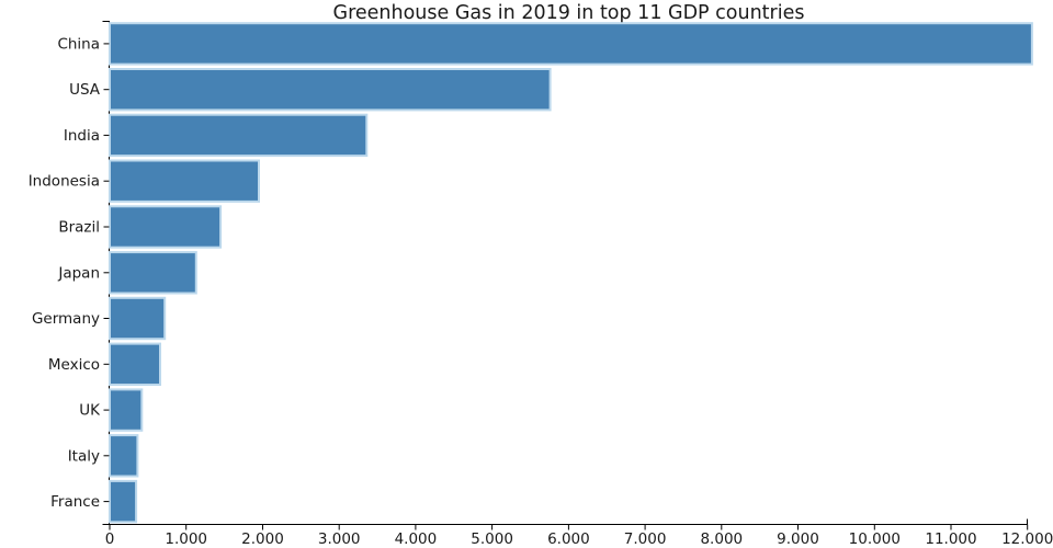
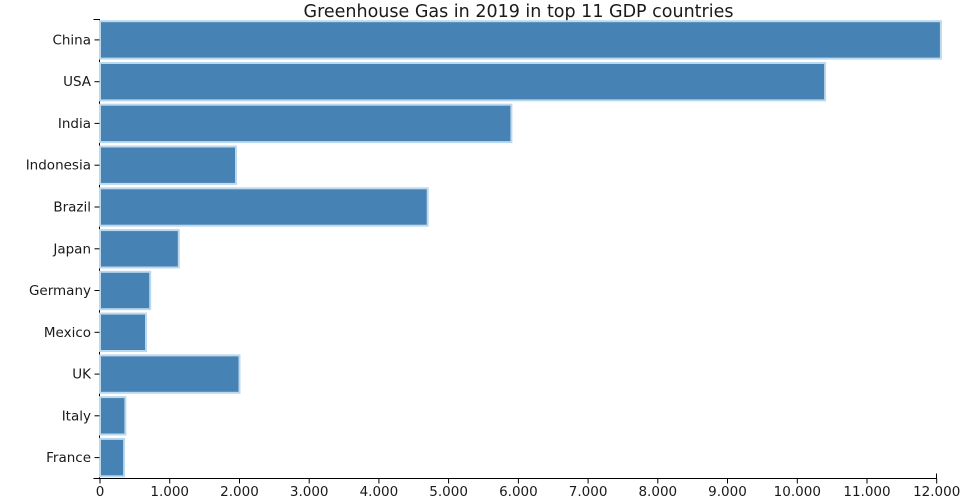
USA: 5800 -> 10400
India: 3400 -> 5900
Brazil: 1400 -> 4700
UK: 400 -> 2000
